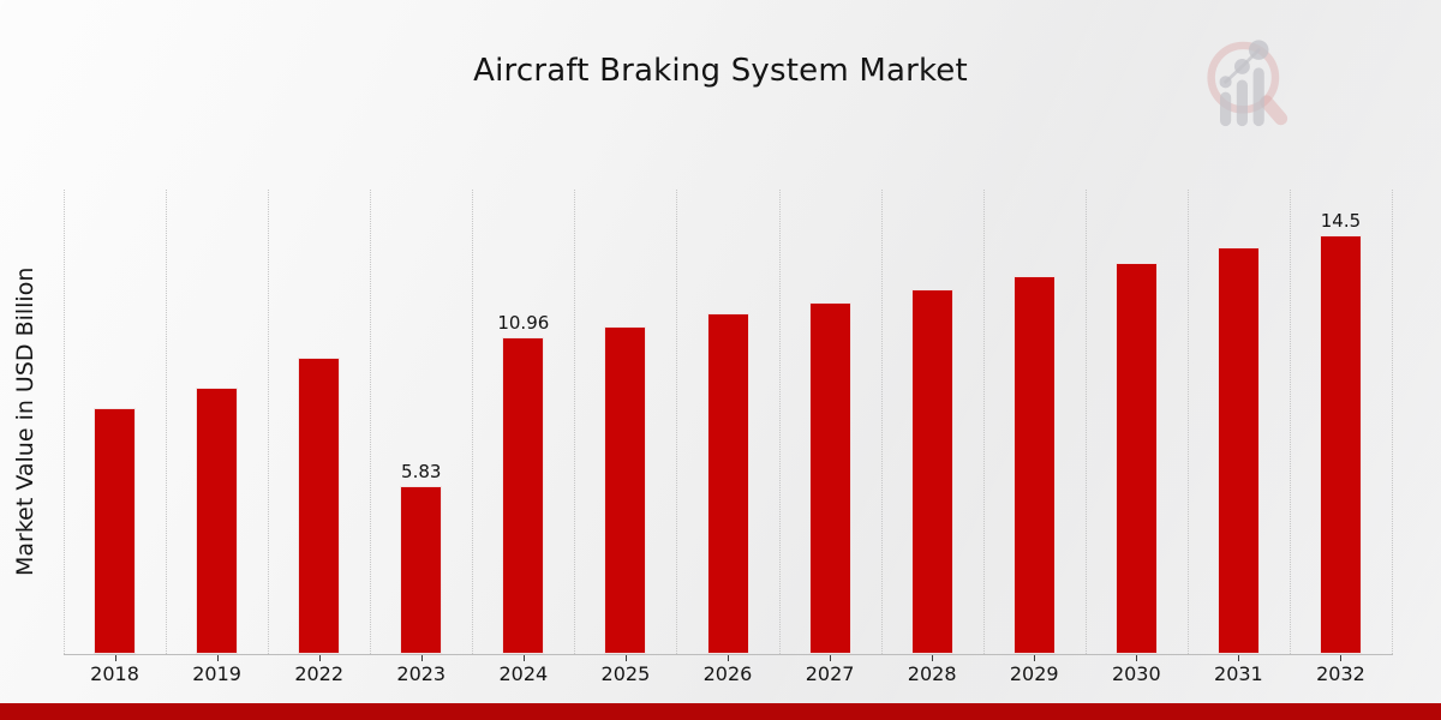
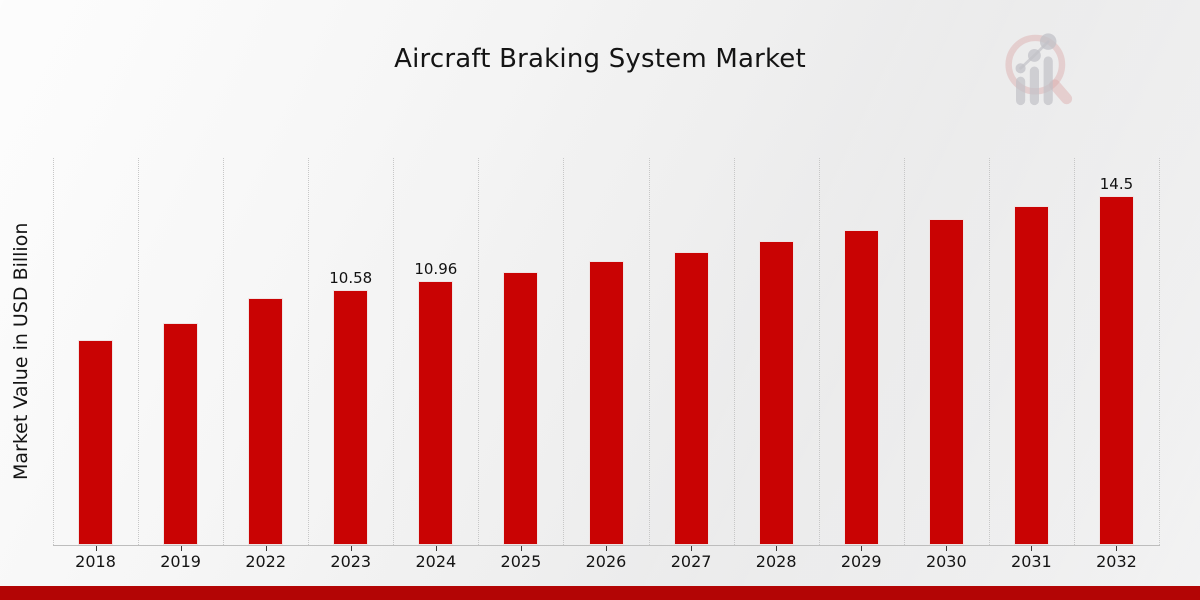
2023: 5.83 -> 10.58
